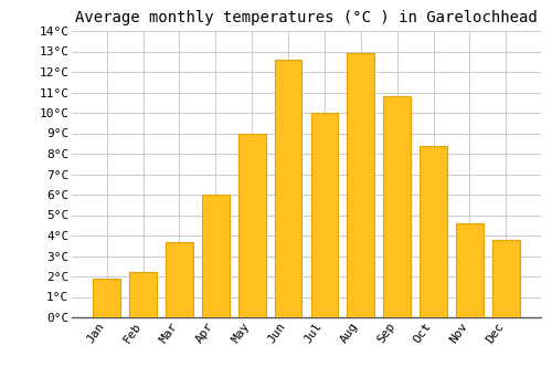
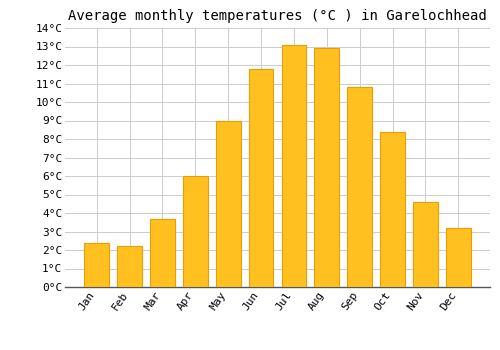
Jan: 1.9°C -> 2.4°C
Jun: 12.6°C -> 11.8°C
Jul: 10.0°C -> 13.1°C
Dec: 3.8°C -> 3.2°C
